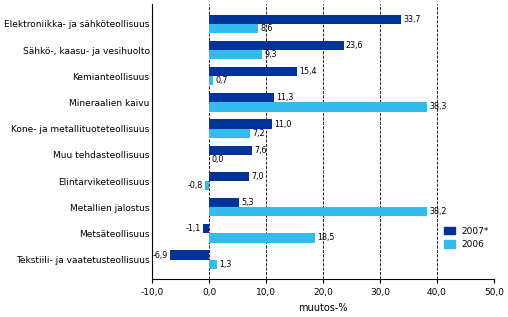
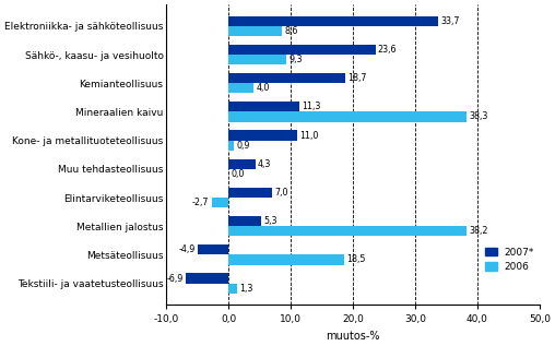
2007*/Kemianteollisuus: 15,4 -> 18,7
2006/Kemianteollisuus: 0,7 -> 4,0
2006/Kone- ja metallituoteteollisuus: 7,2 -> 0,9
2007*/Muu tehdasteollisuus: 7,6 -> 4,3
2006/Elintarviketeollisuus: -0,8 -> -2,7
2007*/Metsäteollisuus: -1,1 -> -4,9
